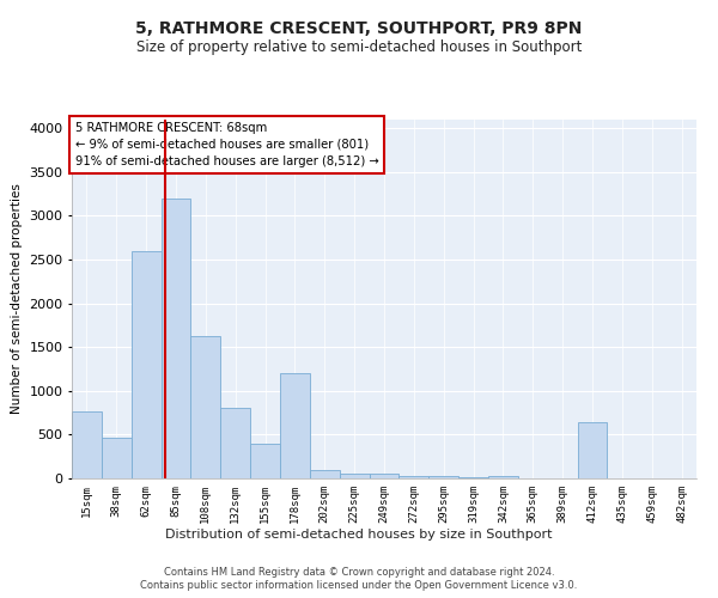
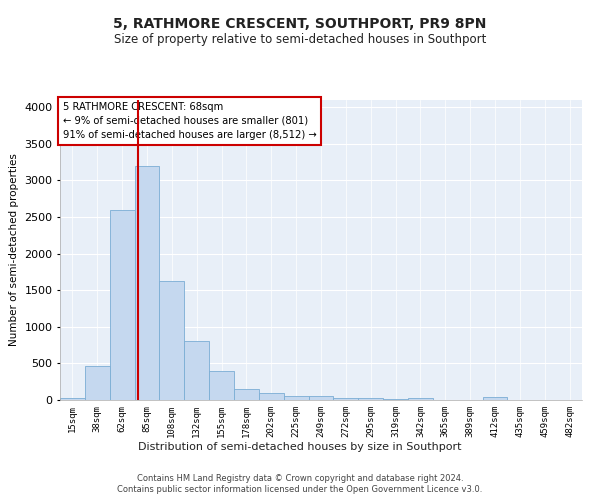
15sqm: 760 -> 20
178sqm: 1200 -> 160
412sqm: 640 -> 40
